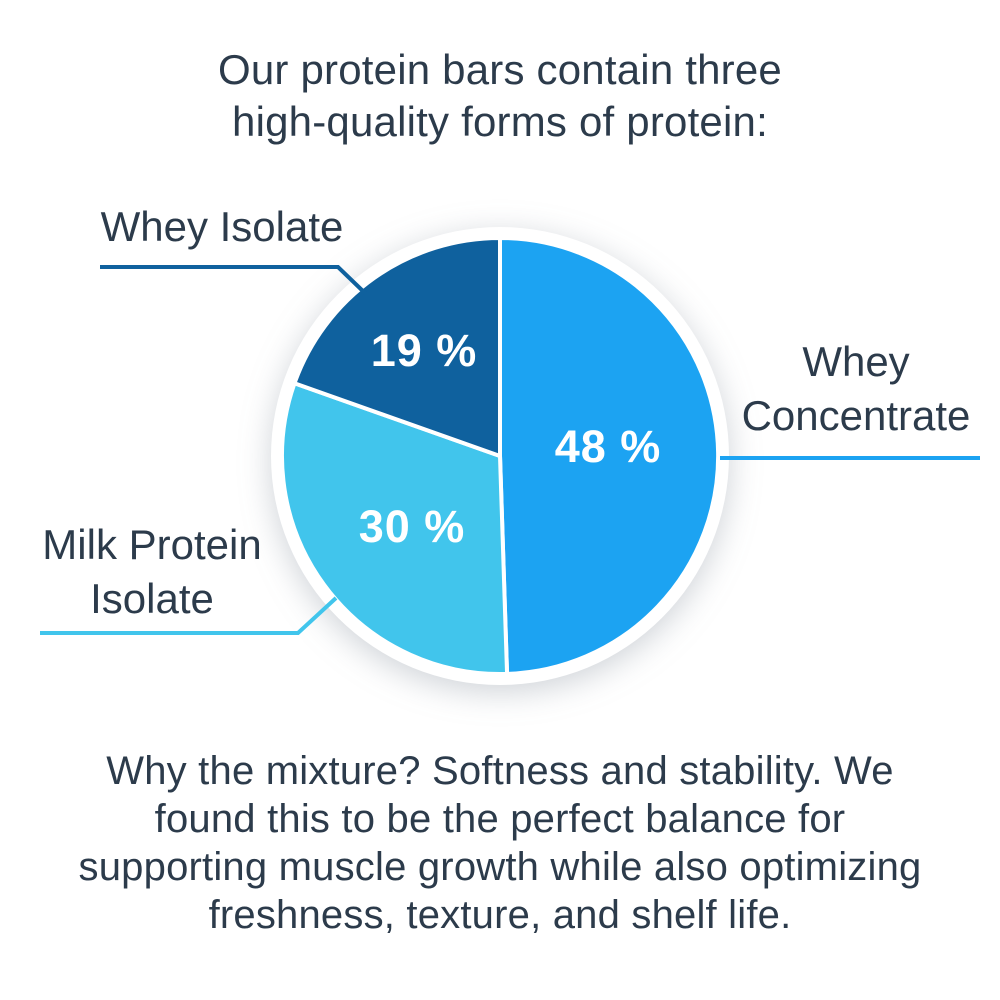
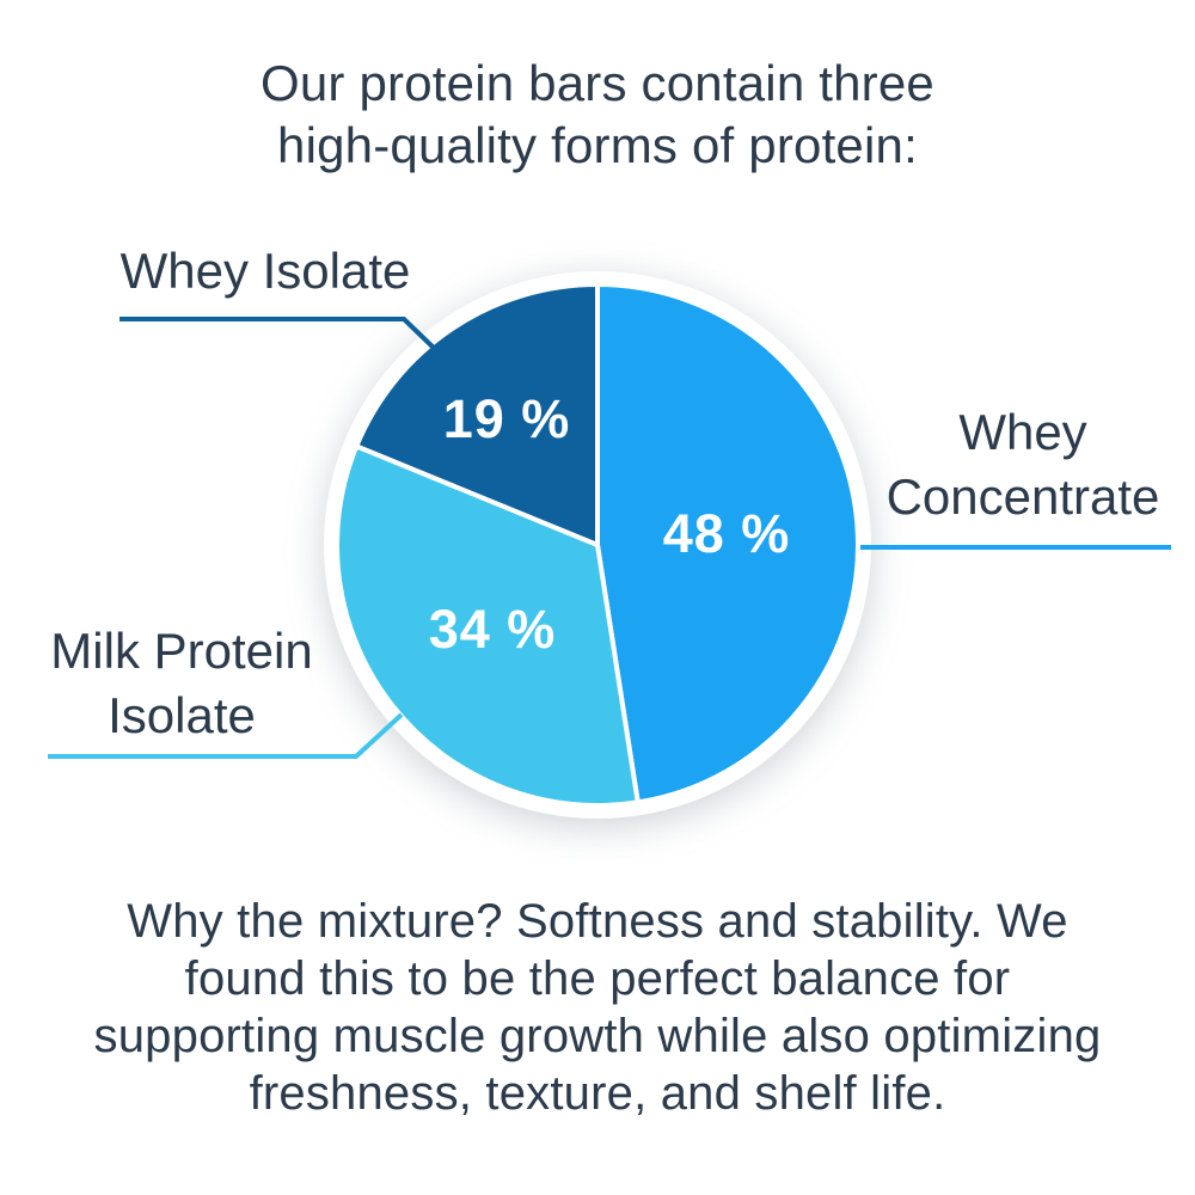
Milk Protein Isolate: 30 -> 34
